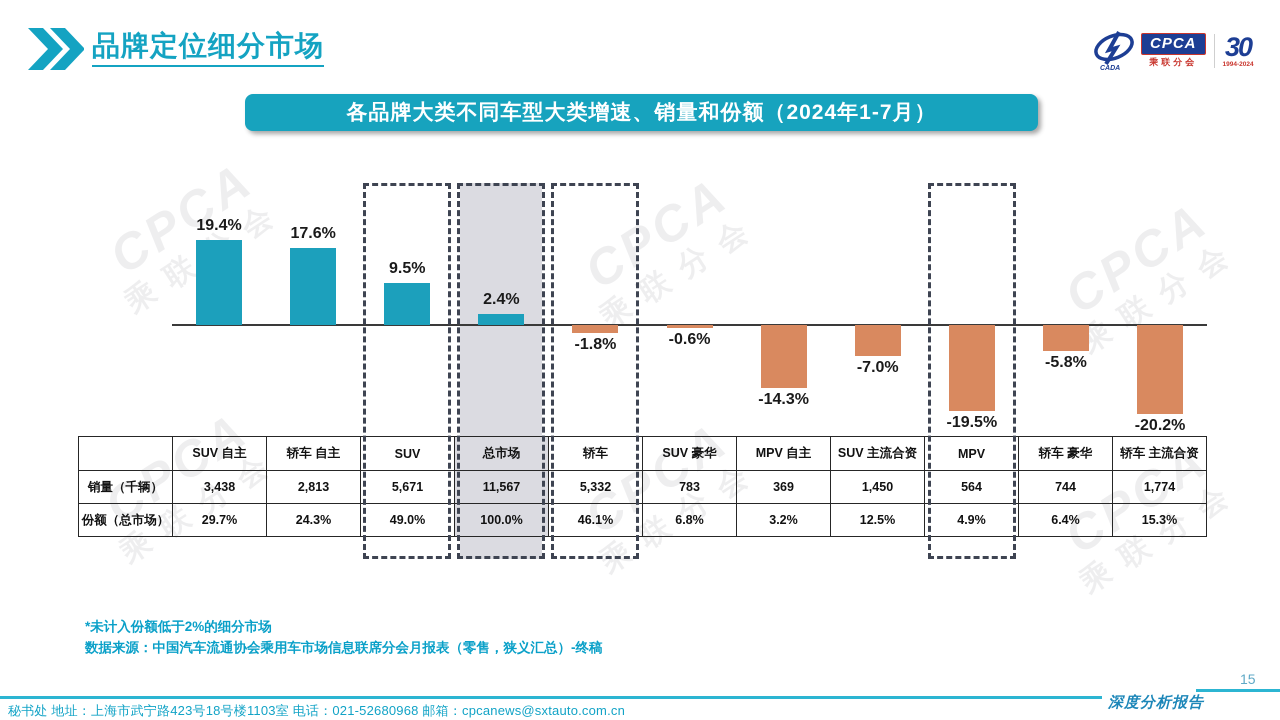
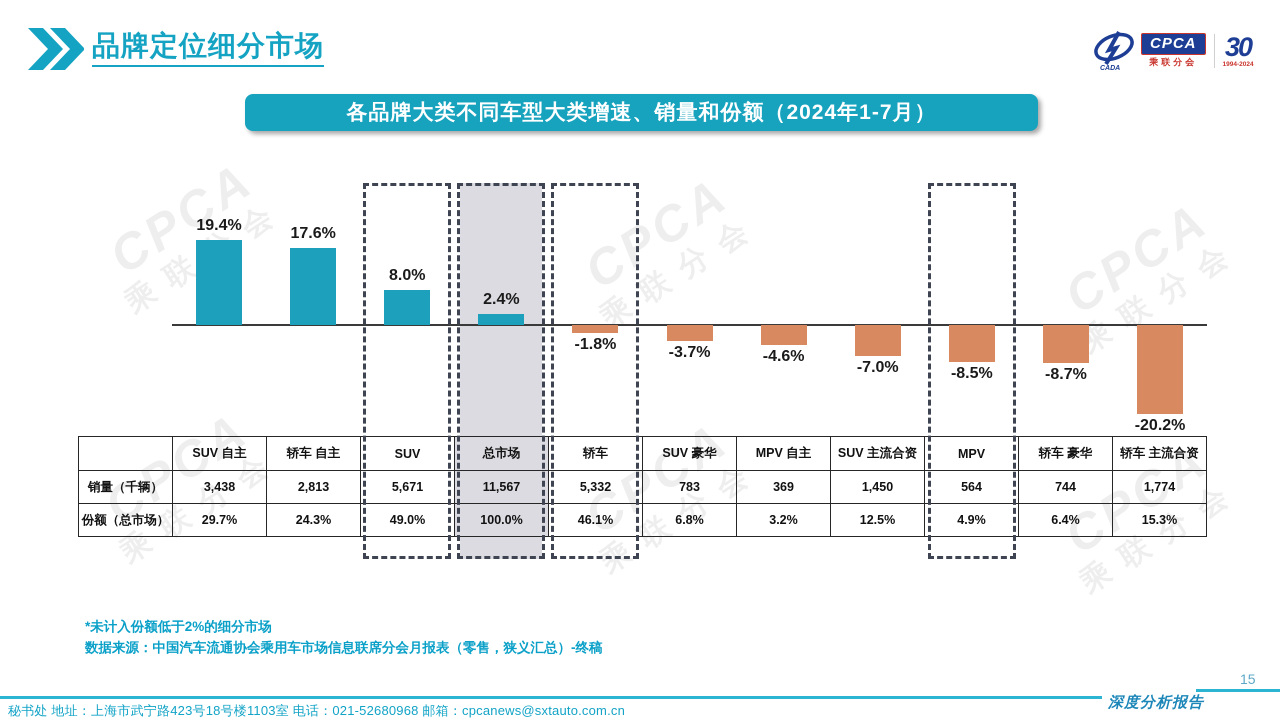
SUV: 9.5% -> 8.0%
SUV 豪华: -0.6% -> -3.7%
MPV 自主: -14.3% -> -4.6%
MPV: -19.5% -> -8.5%
轿车 豪华: -5.8% -> -8.7%
